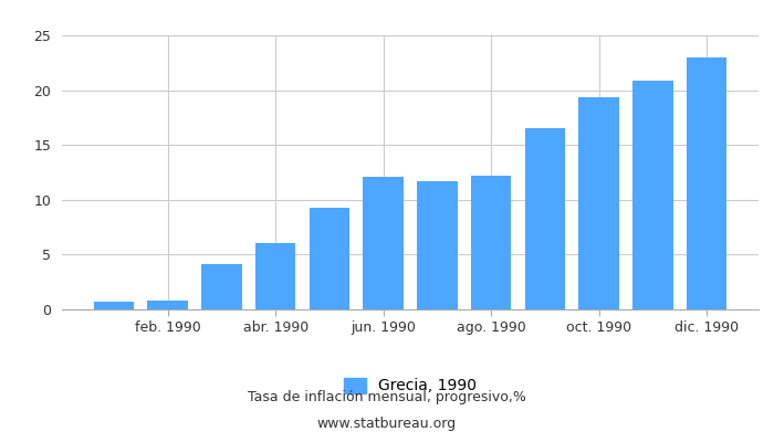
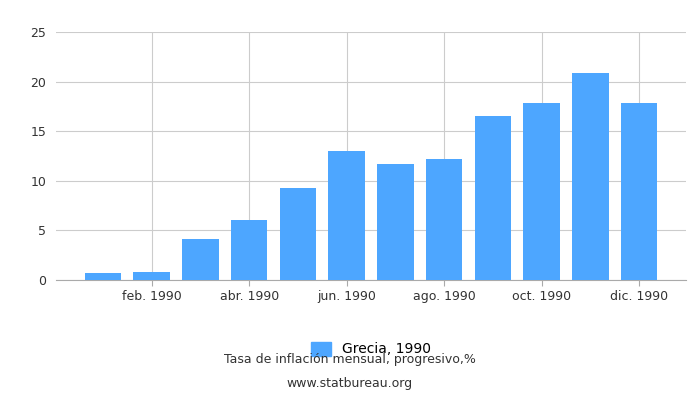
jun. 1990: 12.1 -> 13.0
oct. 1990: 19.4 -> 17.8
dic. 1990: 23.0 -> 17.8
